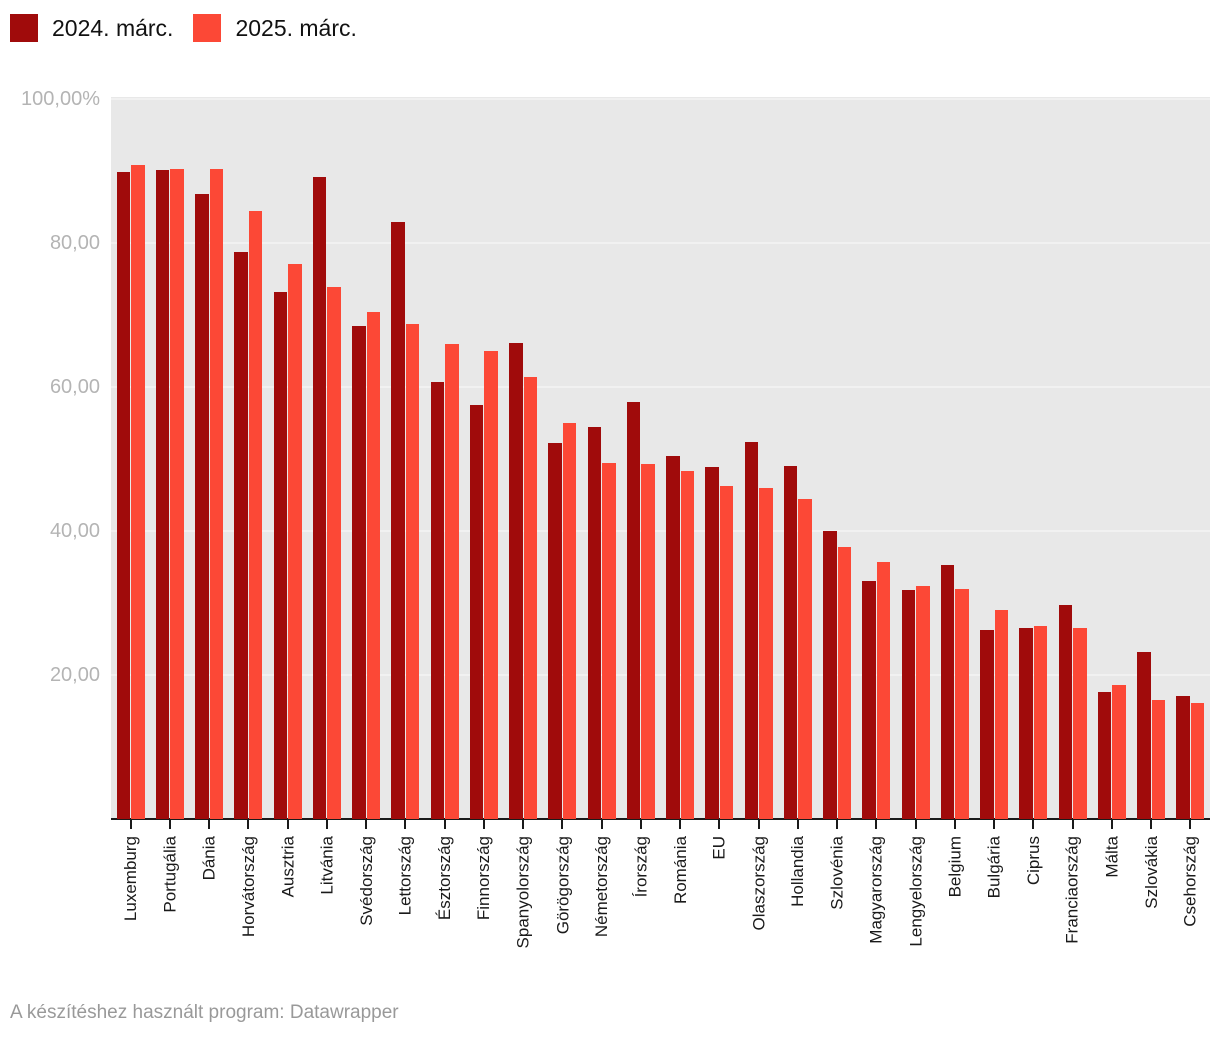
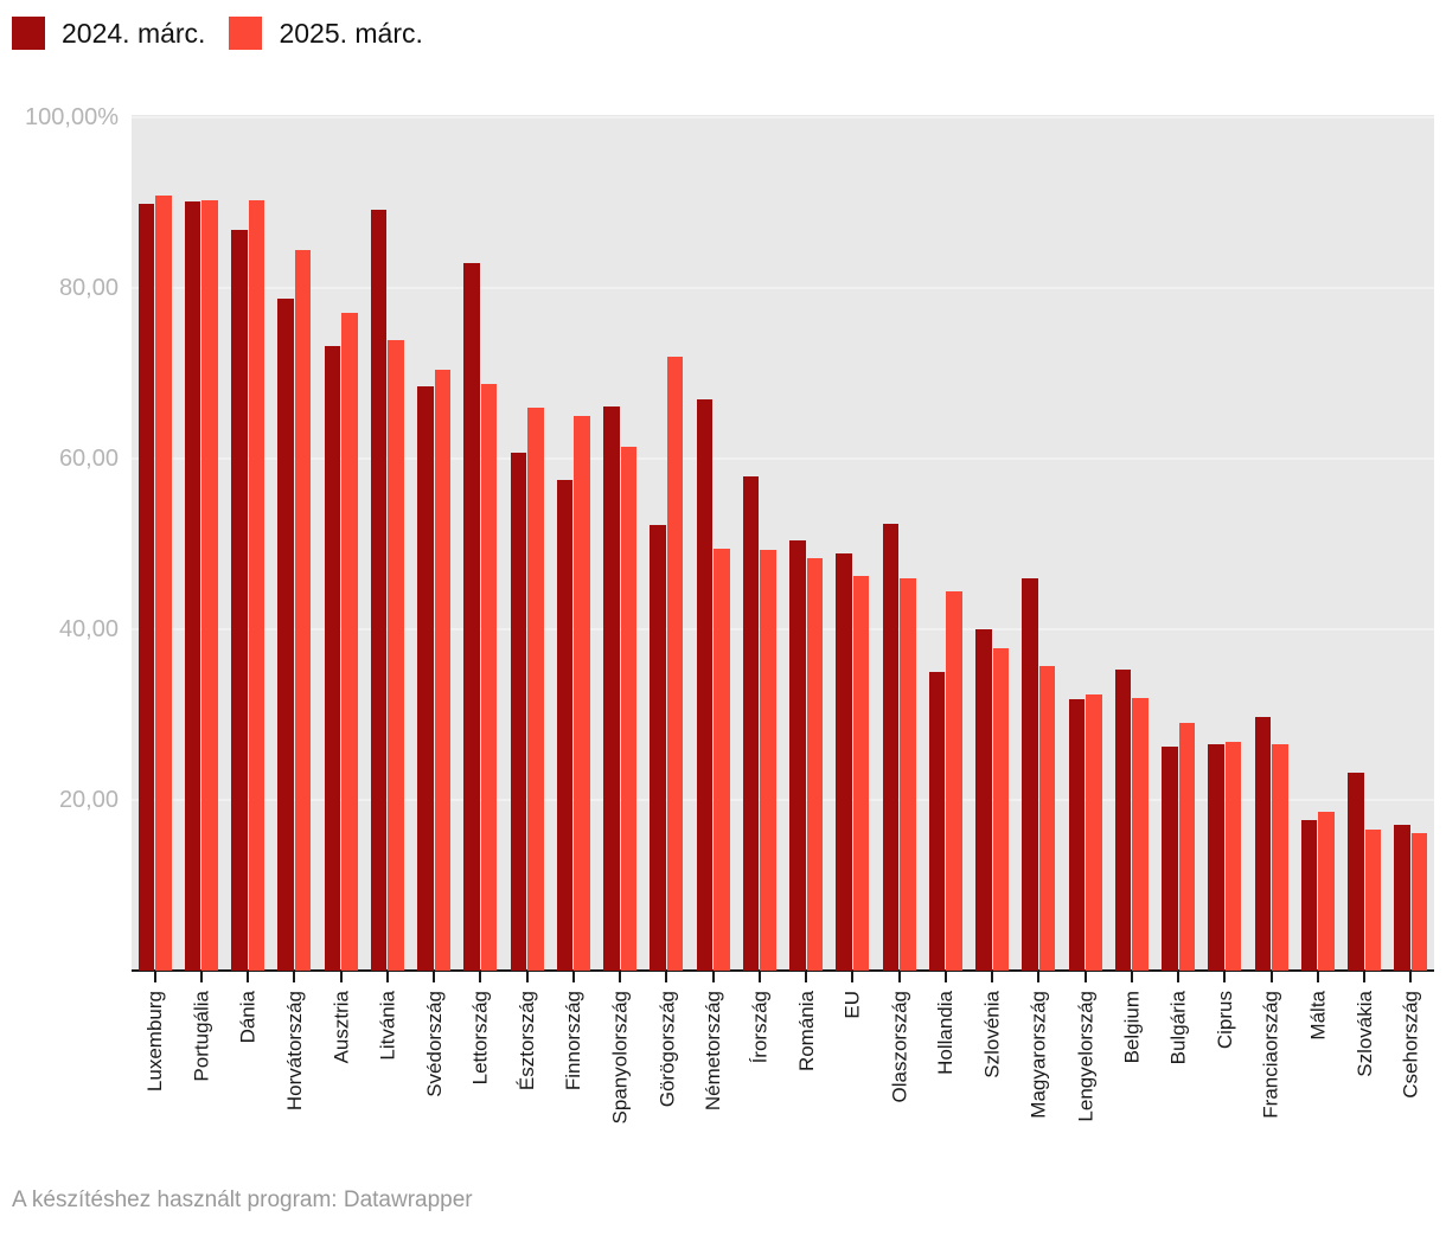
2025. márc./Görögország: 55% -> 72%
2024. márc./Németország: 54% -> 67%
2024. márc./Hollandia: 49% -> 35%
2024. márc./Magyarország: 33% -> 46%
